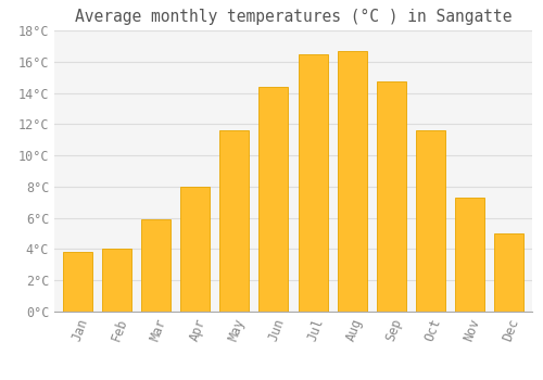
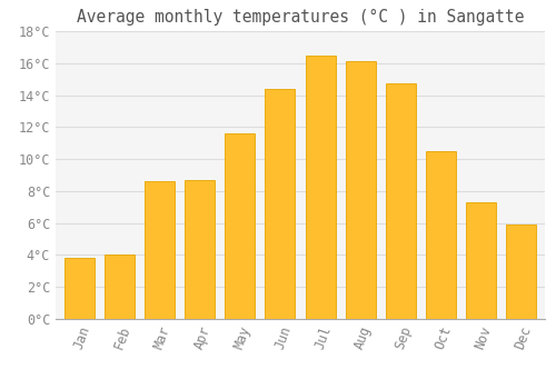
Mar: 5.9°C -> 8.6°C
Apr: 8.0°C -> 8.7°C
Aug: 16.7°C -> 16.1°C
Oct: 11.6°C -> 10.5°C
Dec: 5.0°C -> 5.9°C
